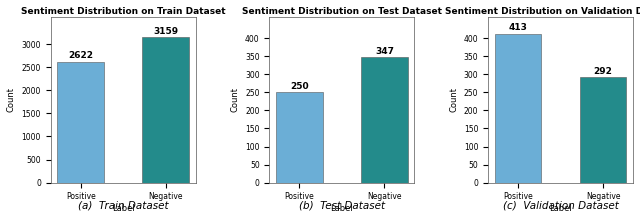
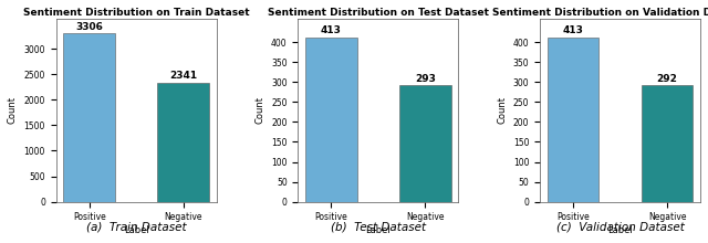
Sentiment Distribution on Train Dataset/Positive: 2622 -> 3306
Sentiment Distribution on Train Dataset/Negative: 3159 -> 2341
Sentiment Distribution on Test Dataset/Positive: 250 -> 413
Sentiment Distribution on Test Dataset/Negative: 347 -> 293
